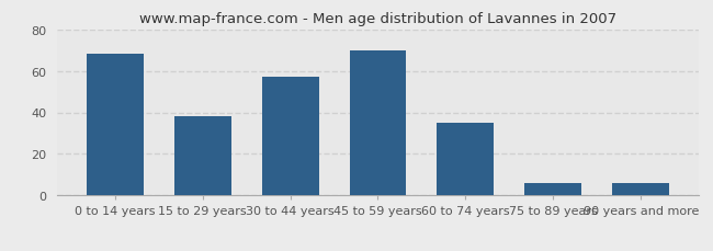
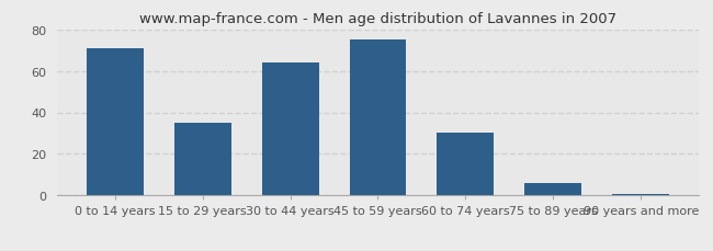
0 to 14 years: 68 -> 71
15 to 29 years: 38 -> 35
30 to 44 years: 57 -> 64
45 to 59 years: 70 -> 75
60 to 74 years: 35 -> 30
90 years and more: 6 -> 1
